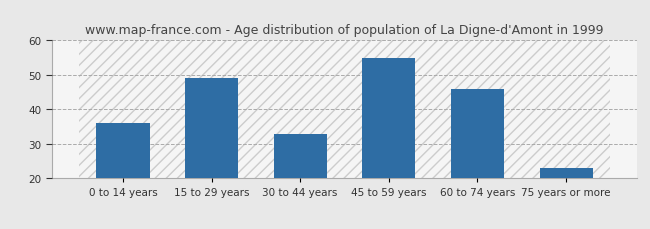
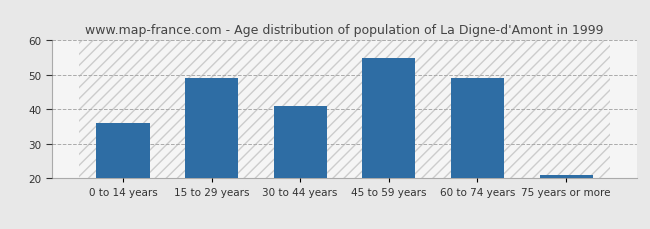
30 to 44 years: 33 -> 41
60 to 74 years: 46 -> 49
75 years or more: 23 -> 21
